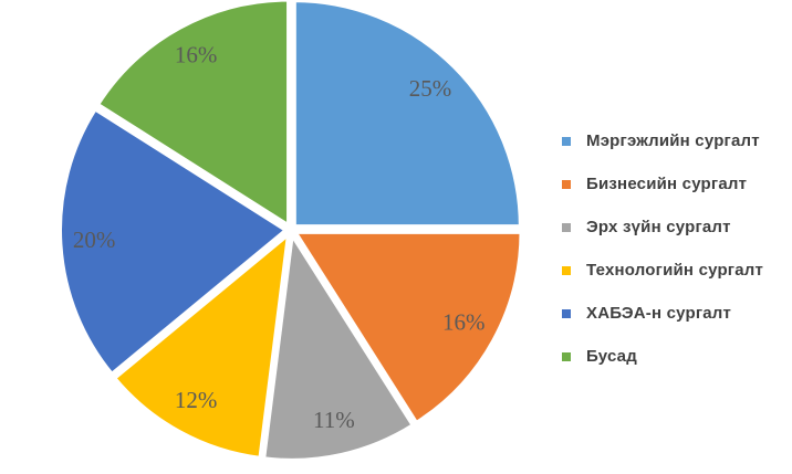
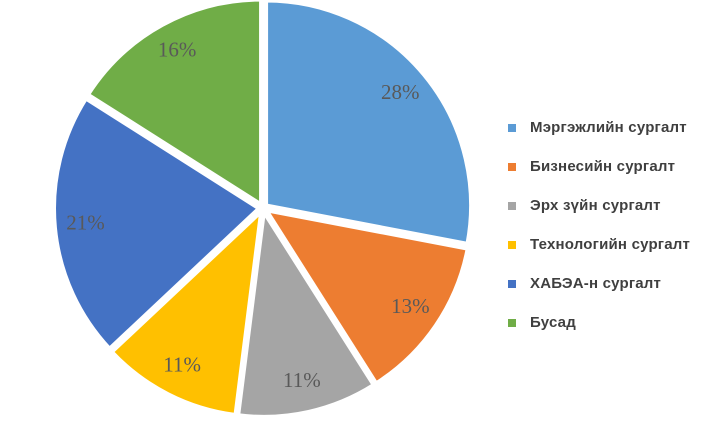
Мэргэжлийн сургалт: 25% -> 28%
Бизнесийн сургалт: 16% -> 13%
Технологийн сургалт: 12% -> 11%
ХАБЭА-н сургалт: 20% -> 21%
